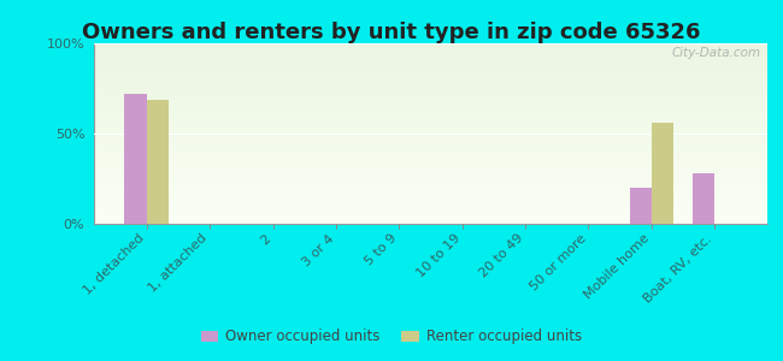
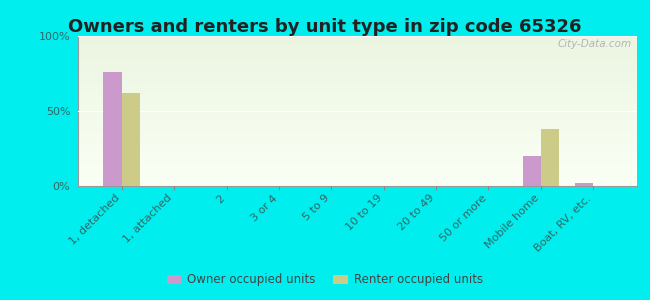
Owner occupied units/1, detached: 72% -> 76%
Renter occupied units/1, detached: 69% -> 62%
Renter occupied units/Mobile home: 56% -> 38%
Owner occupied units/Boat, RV, etc.: 28% -> 2%
